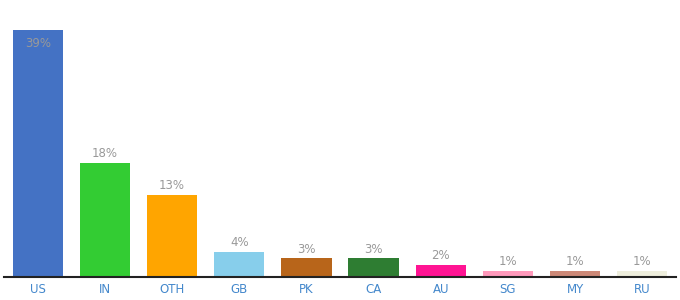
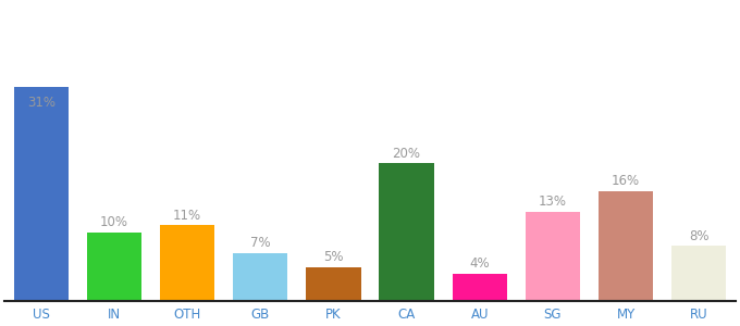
US: 39% -> 31%
IN: 18% -> 10%
OTH: 13% -> 11%
GB: 4% -> 7%
PK: 3% -> 5%
CA: 3% -> 20%
AU: 2% -> 4%
SG: 1% -> 13%
MY: 1% -> 16%
RU: 1% -> 8%
